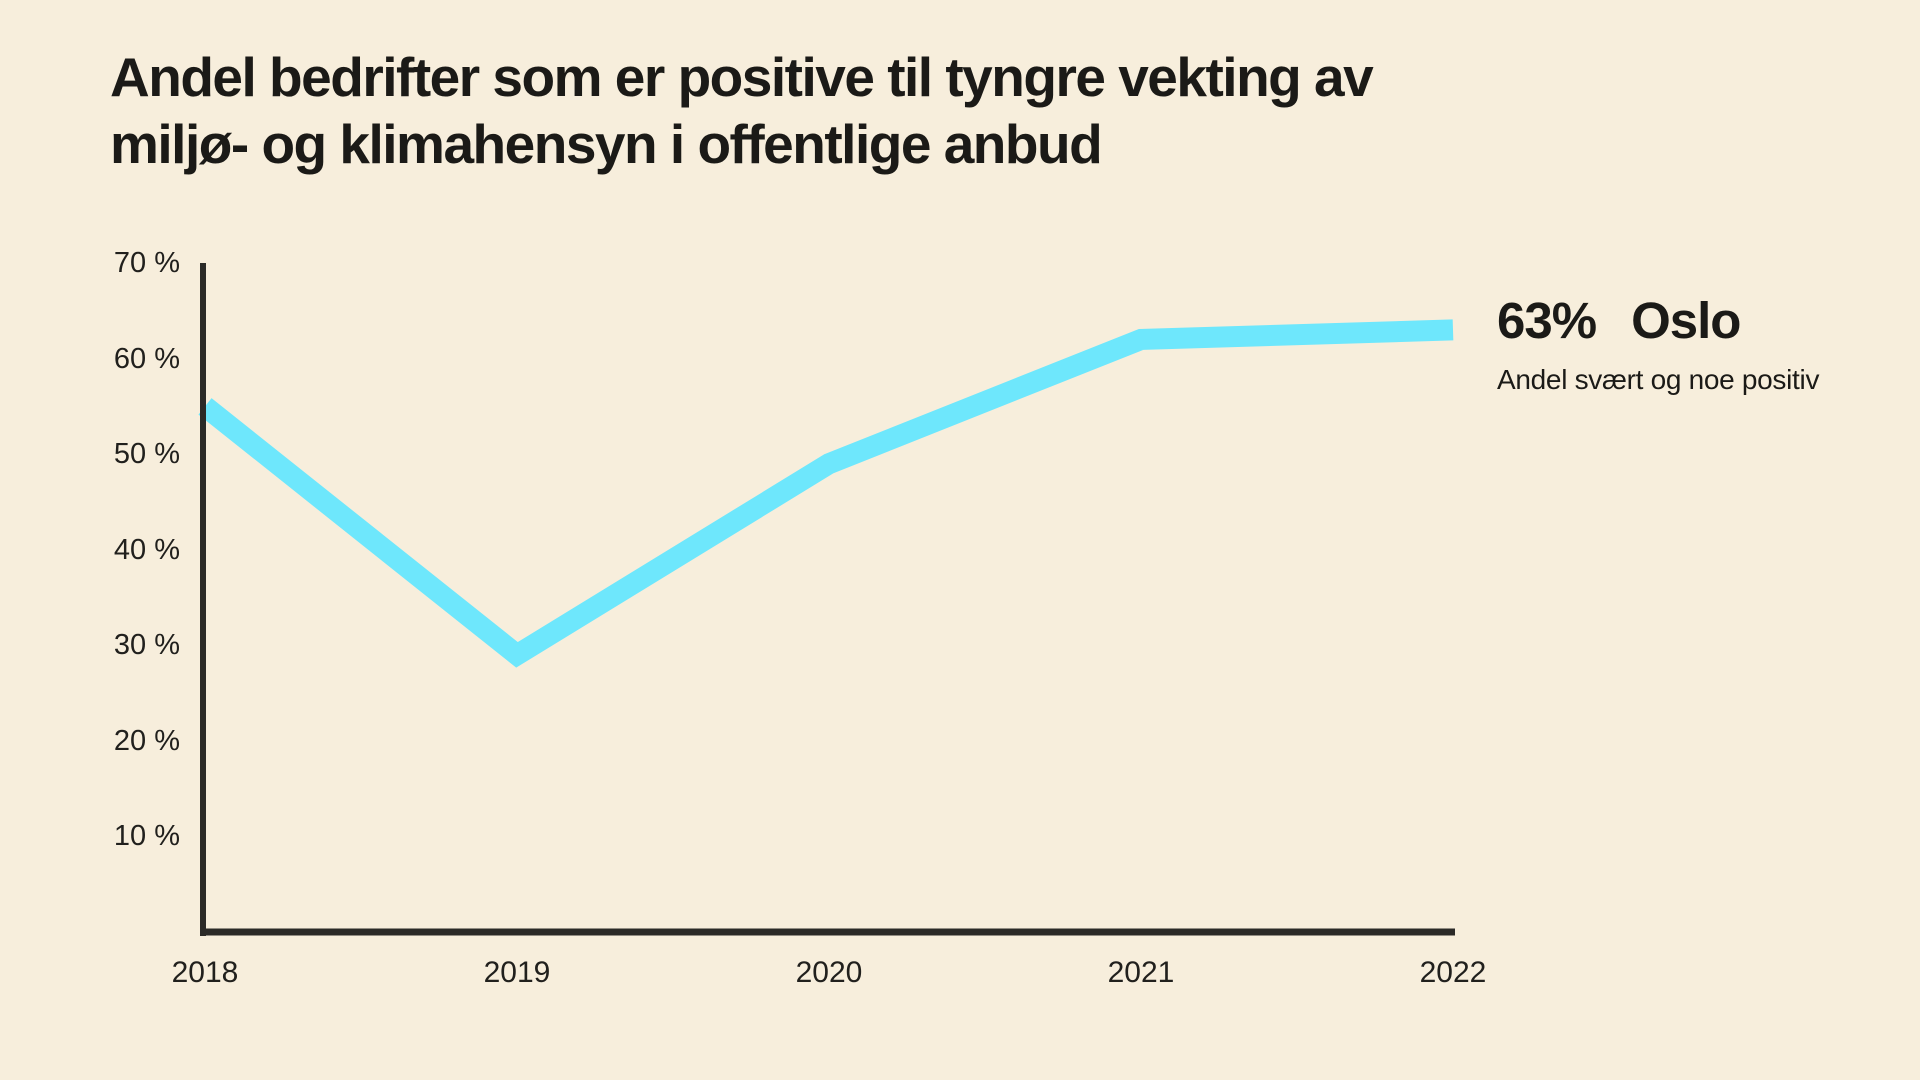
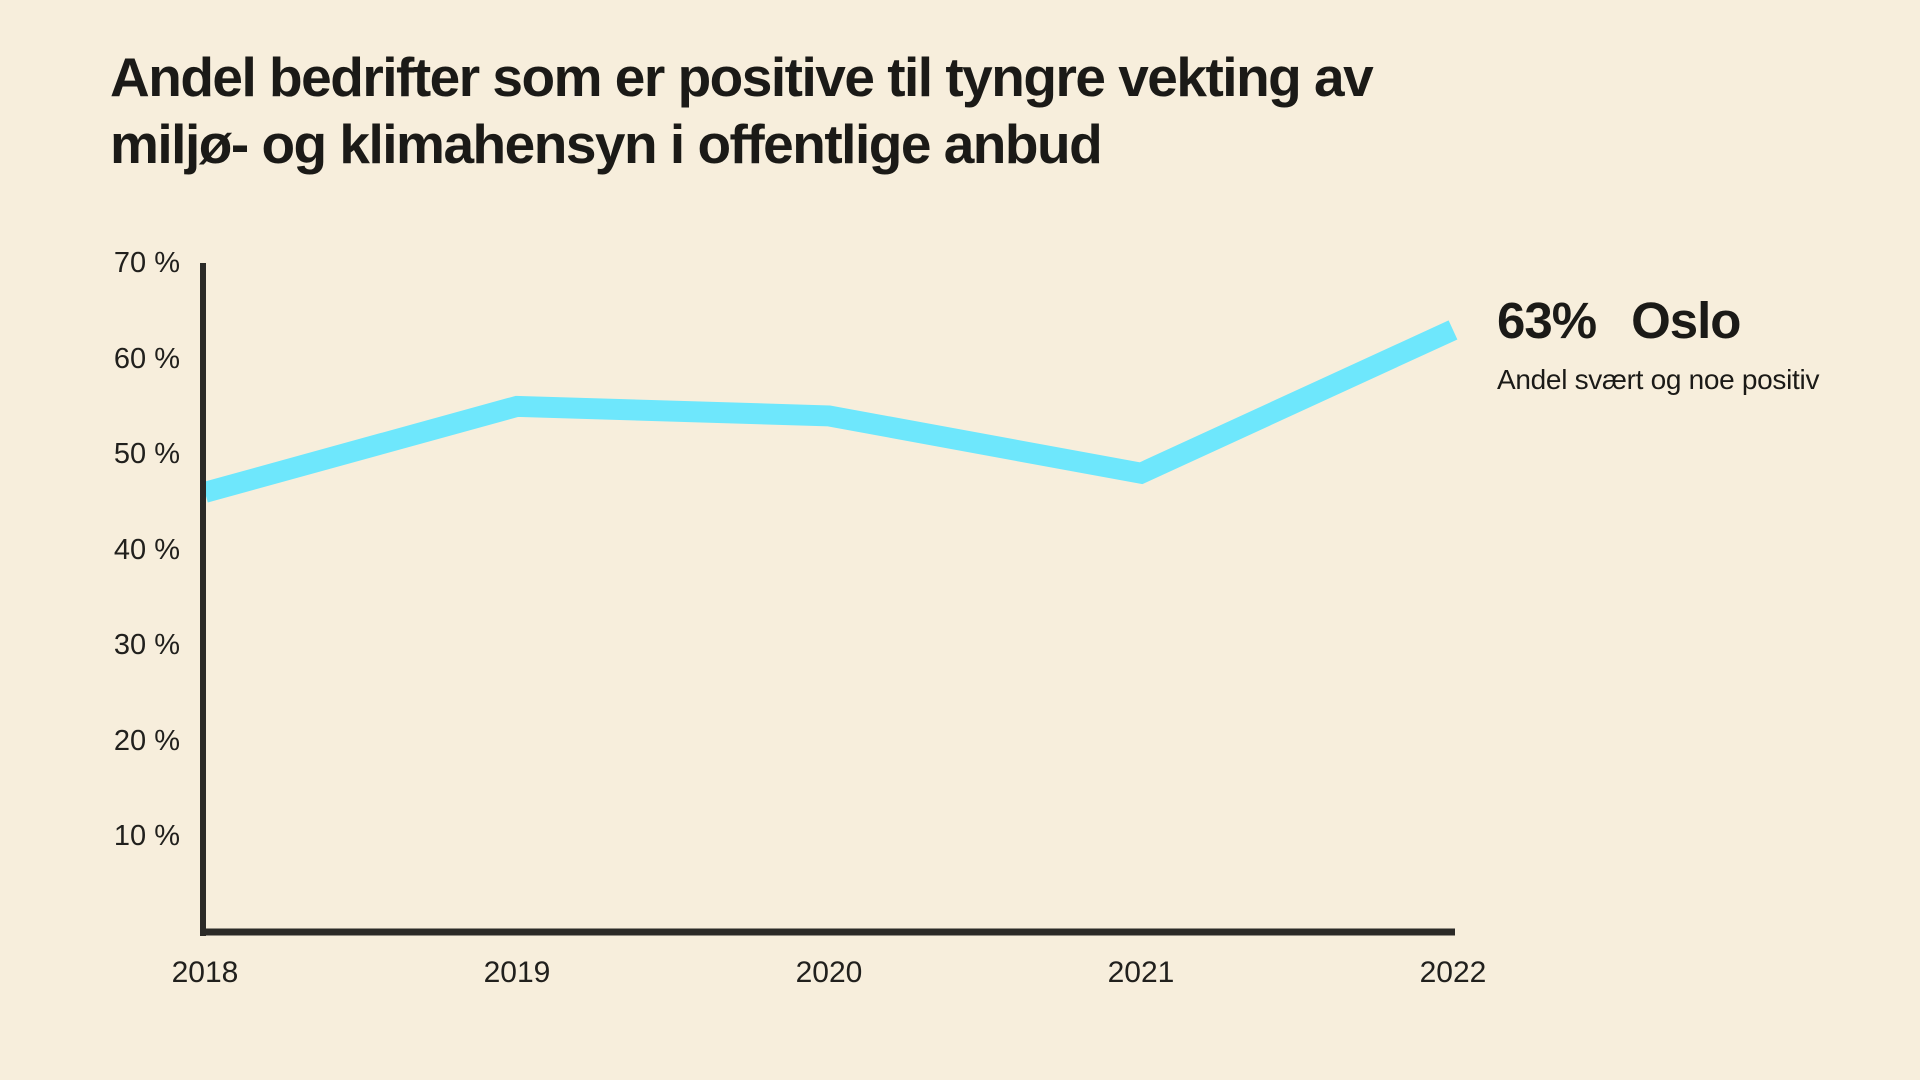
2018: 55% -> 46%
2019: 29% -> 55%
2020: 49% -> 54%
2021: 62% -> 48%
